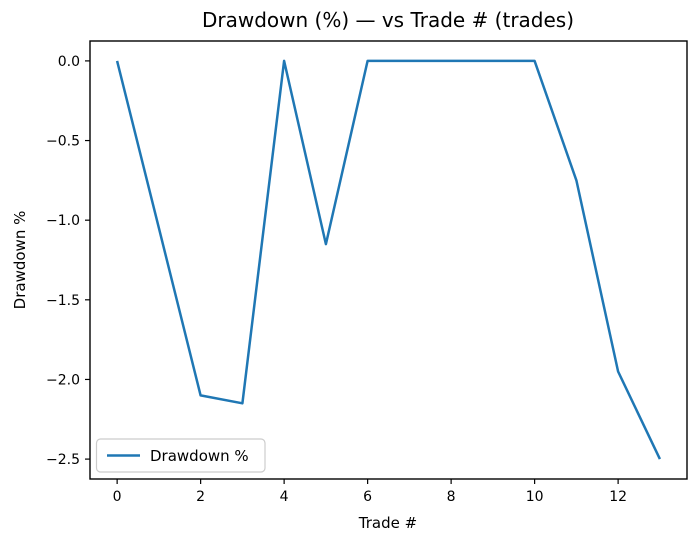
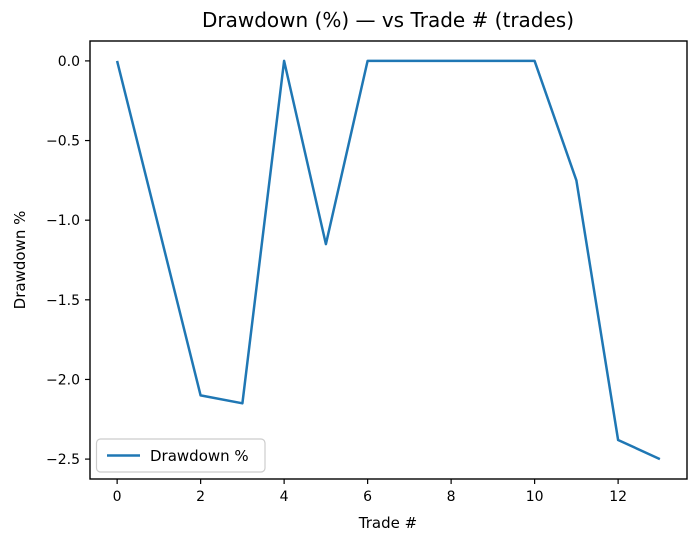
12: -1.95 -> -2.38
